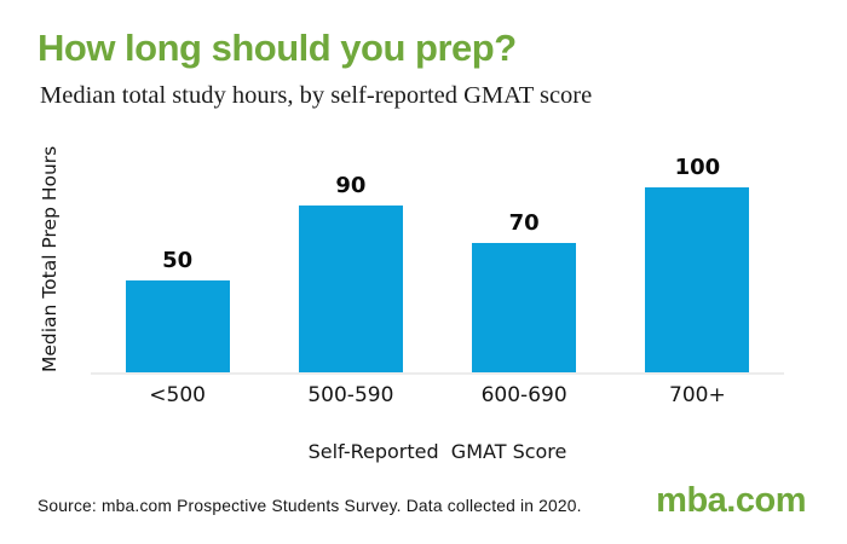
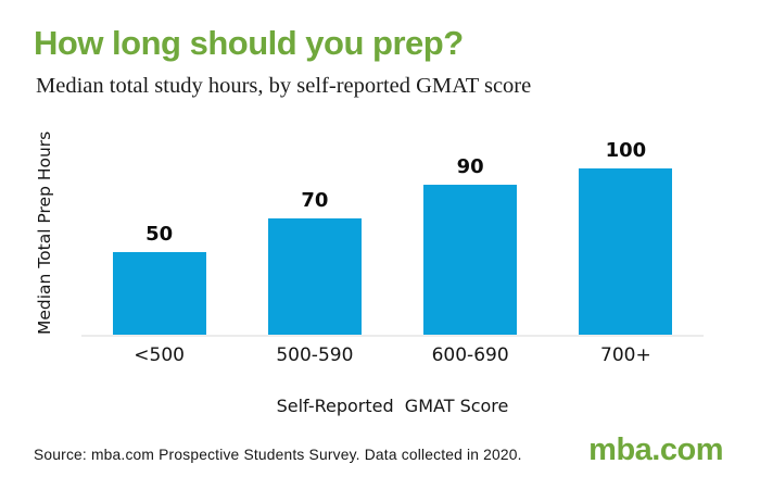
500-590: 90 -> 70
600-690: 70 -> 90
